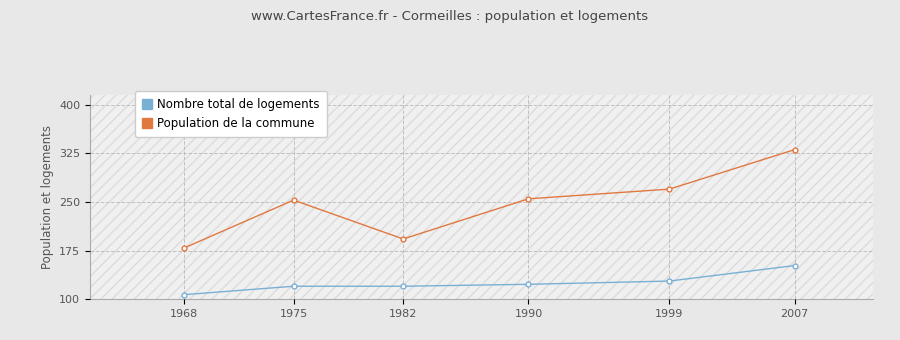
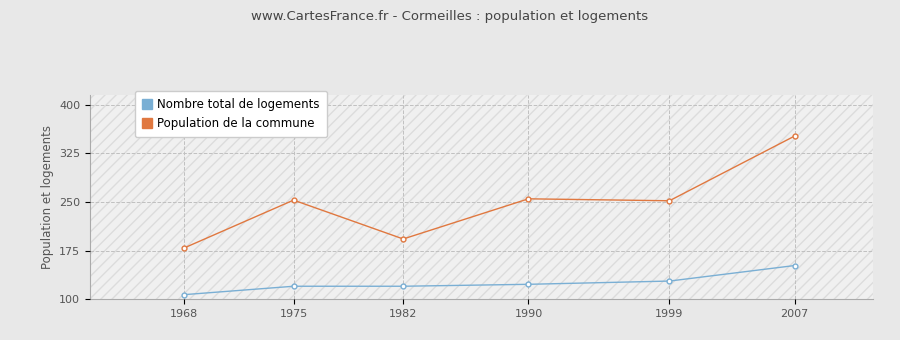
Population de la commune/1999: 270 -> 252
Population de la commune/2007: 331 -> 352
